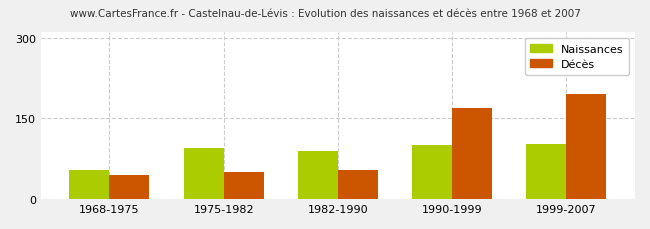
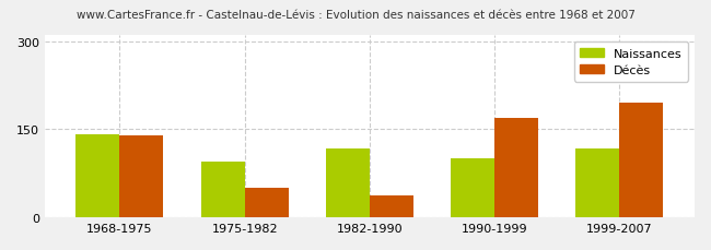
Naissances/1968-1975: 55 -> 142
Décès/1968-1975: 45 -> 140
Naissances/1982-1990: 90 -> 118
Décès/1982-1990: 55 -> 38
Naissances/1999-2007: 103 -> 118
